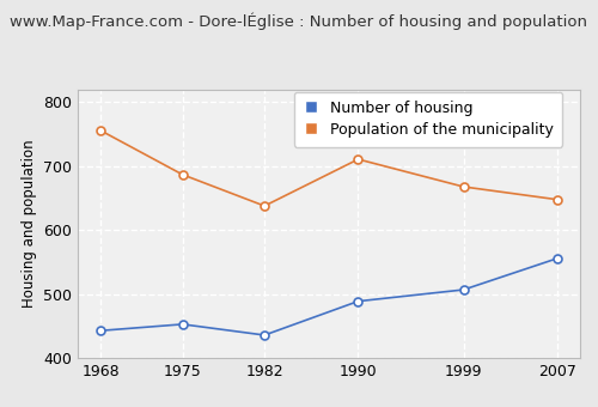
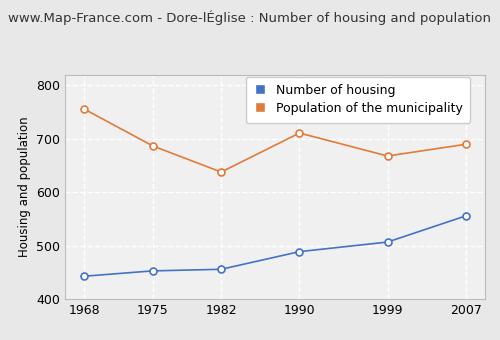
Number of housing/1982: 436 -> 456
Population of the municipality/2007: 648 -> 690
